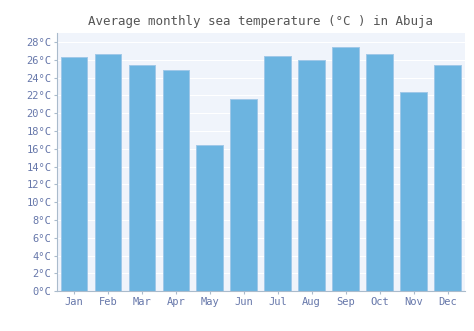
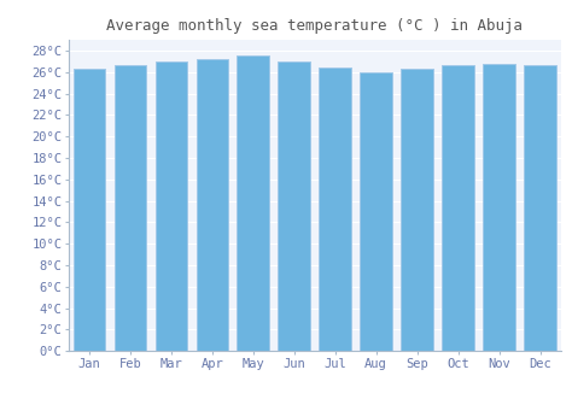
Mar: 25.4°C -> 27.0°C
Apr: 24.8°C -> 27.2°C
May: 16.4°C -> 27.5°C
Jun: 21.6°C -> 27.0°C
Sep: 27.4°C -> 26.3°C
Nov: 22.4°C -> 26.8°C
Dec: 25.4°C -> 26.7°C
